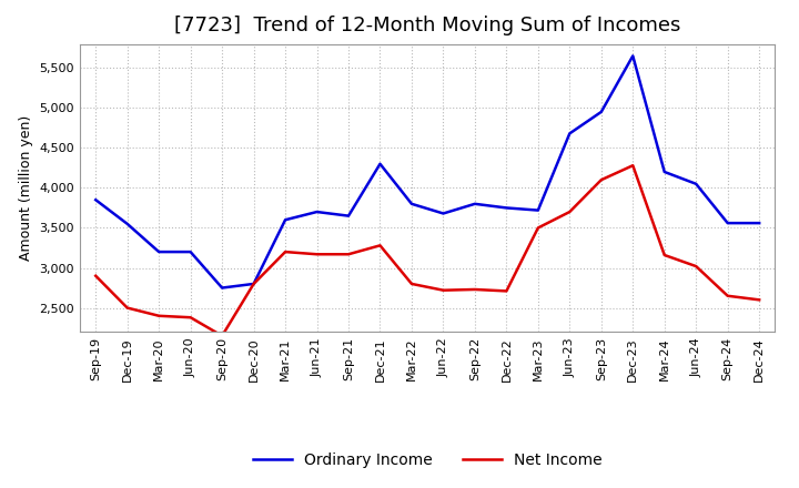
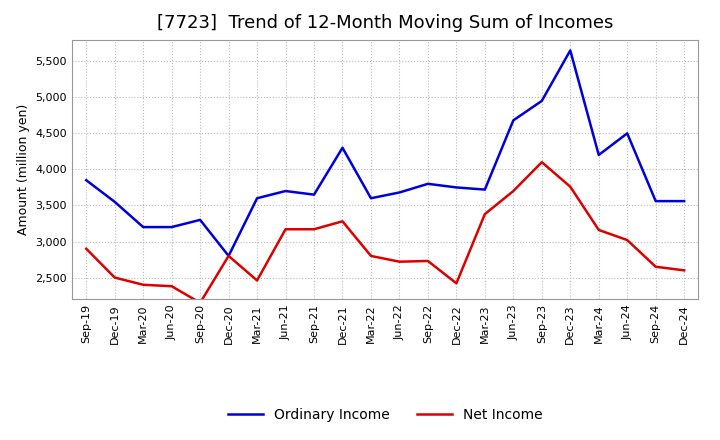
Ordinary Income/Sep-20: 2,750 -> 3,300
Net Income/Mar-21: 3,200 -> 2,460
Ordinary Income/Mar-22: 3,800 -> 3,600
Net Income/Dec-22: 2,710 -> 2,420
Net Income/Mar-23: 3,500 -> 3,380
Net Income/Dec-23: 4,280 -> 3,760
Ordinary Income/Jun-24: 4,050 -> 4,500
